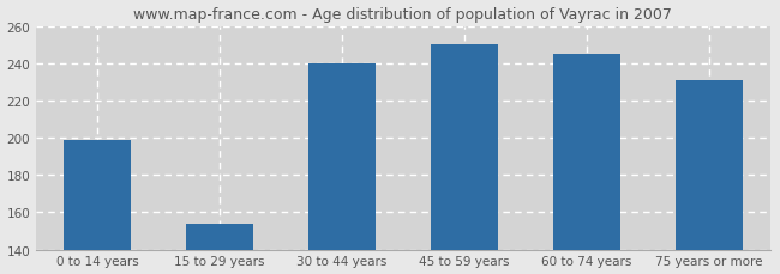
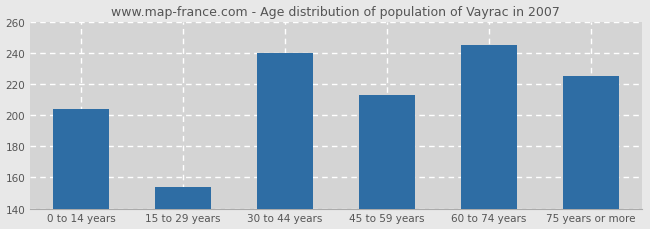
0 to 14 years: 199 -> 204
45 to 59 years: 250 -> 213
75 years or more: 231 -> 225
